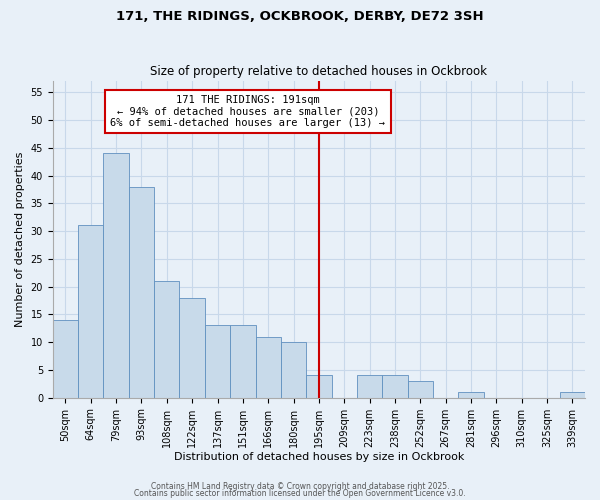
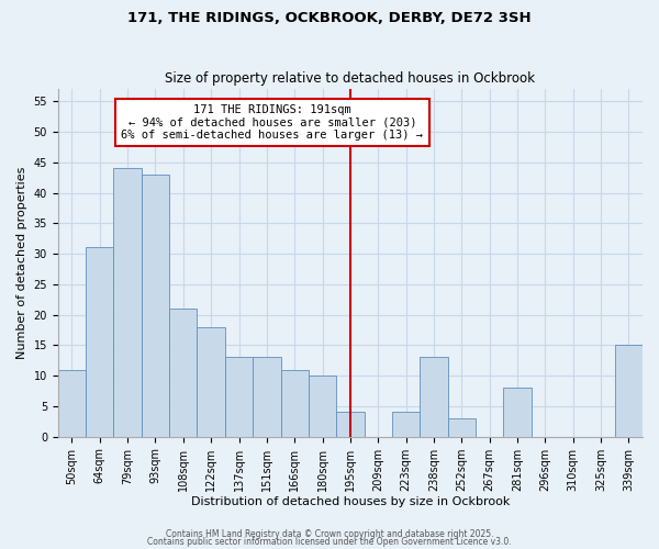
50sqm: 14 -> 11
93sqm: 38 -> 43
238sqm: 4 -> 13
281sqm: 1 -> 8
339sqm: 1 -> 15
